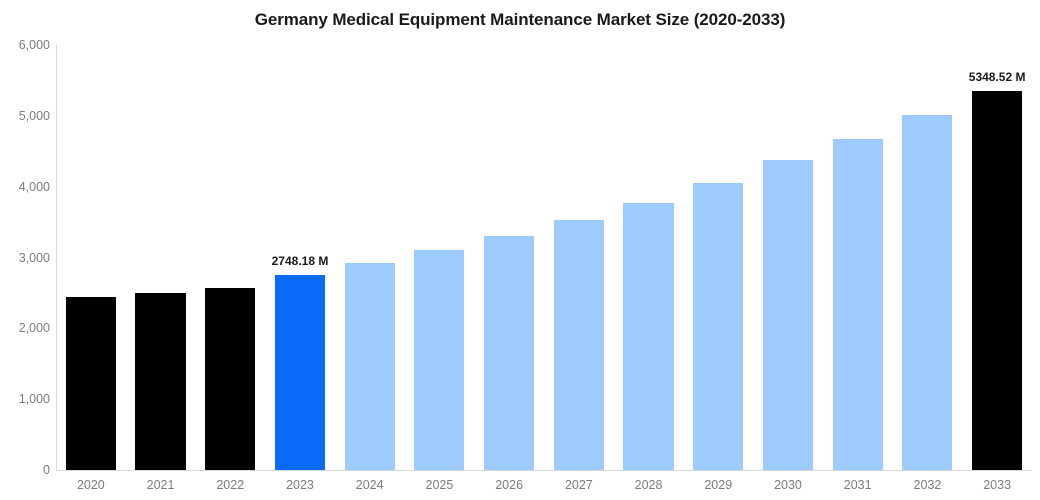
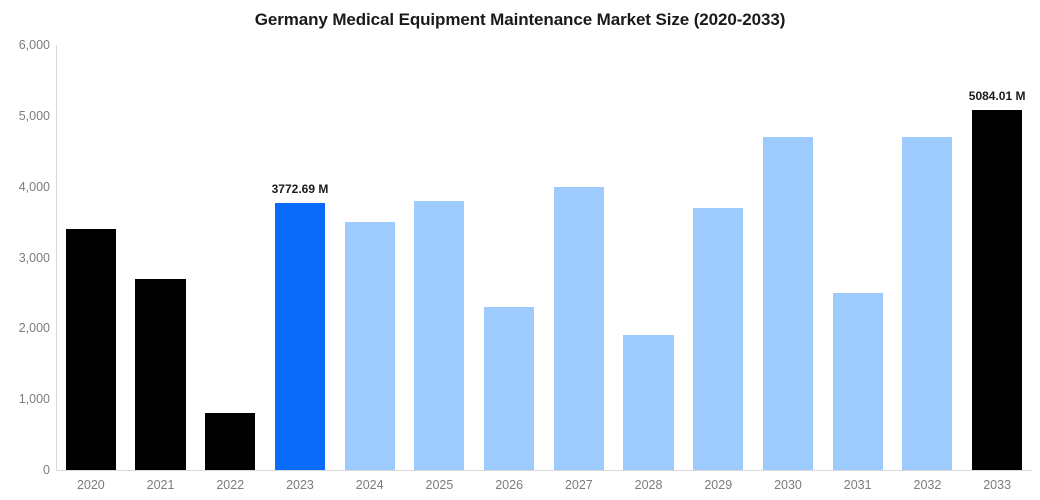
2020: 2400 -> 3400
2021: 2500 -> 2700
2022: 2600 -> 800
2023: 2748.18 -> 3772.69
2024: 2900 -> 3500
2025: 3100 -> 3800
2026: 3300 -> 2300
2027: 3500 -> 4000
2028: 3800 -> 1900
2029: 4100 -> 3700
2030: 4400 -> 4700
2031: 4700 -> 2500
2032: 5000 -> 4700
2033: 5348.52 -> 5084.01
